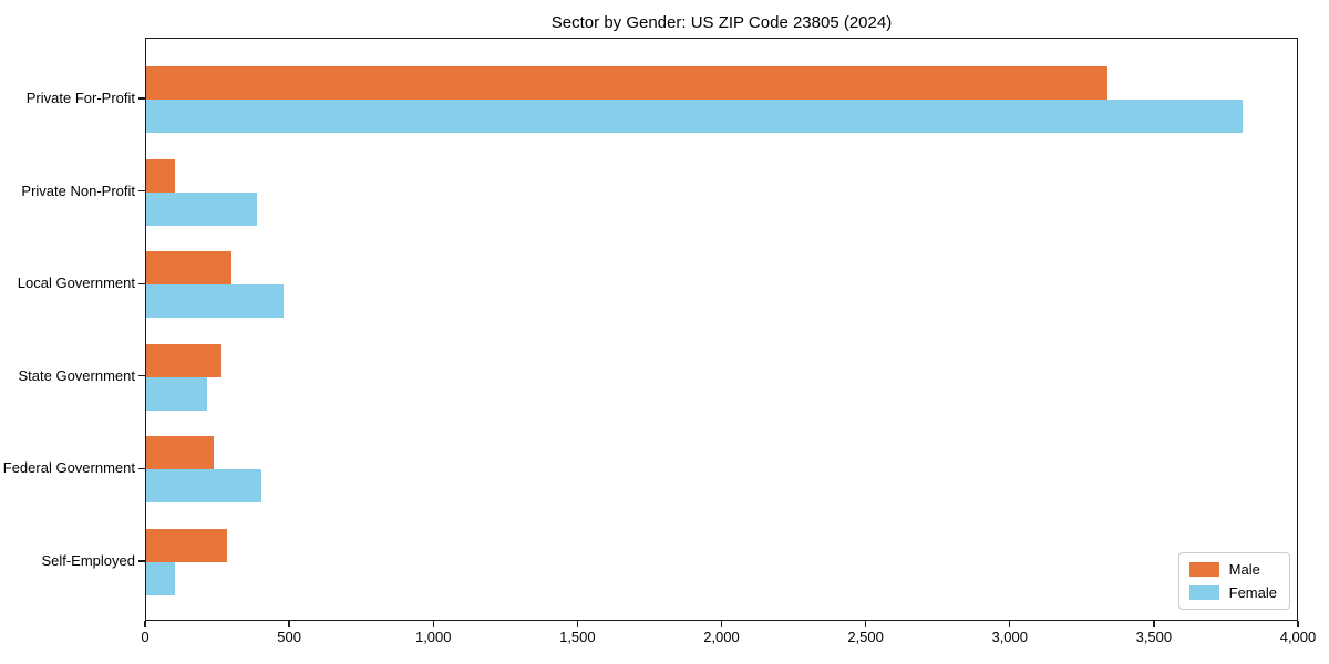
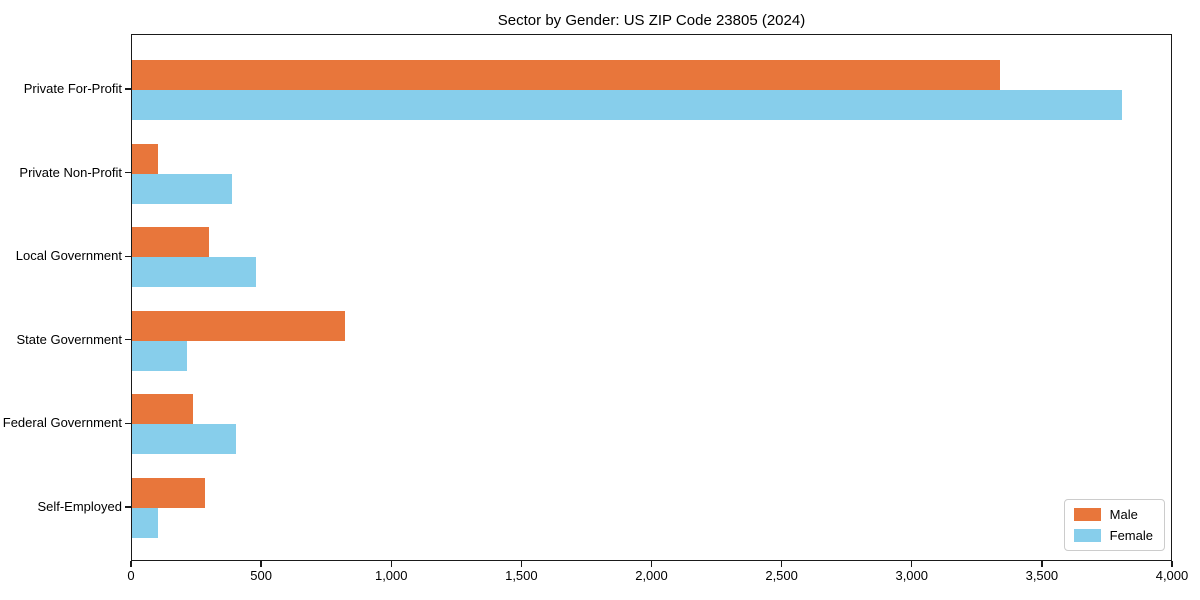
Male/State Government: 260 -> 820
